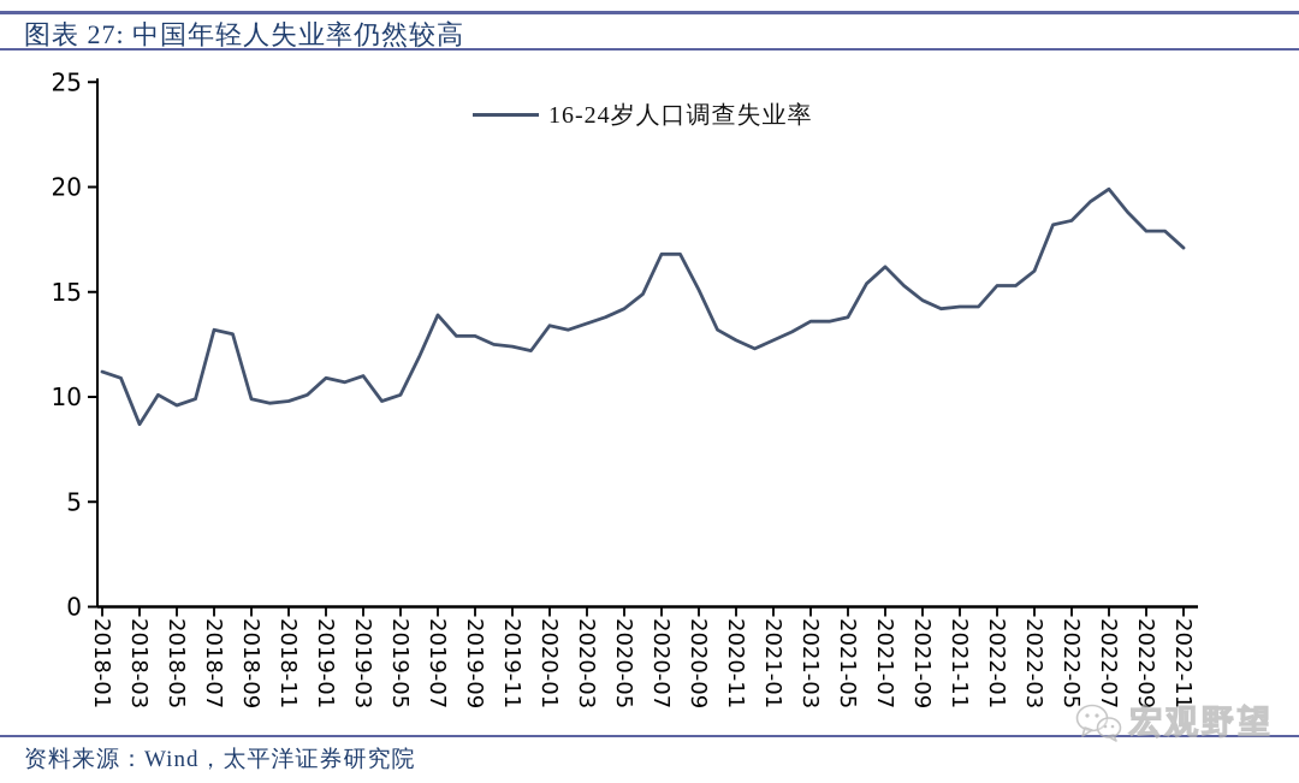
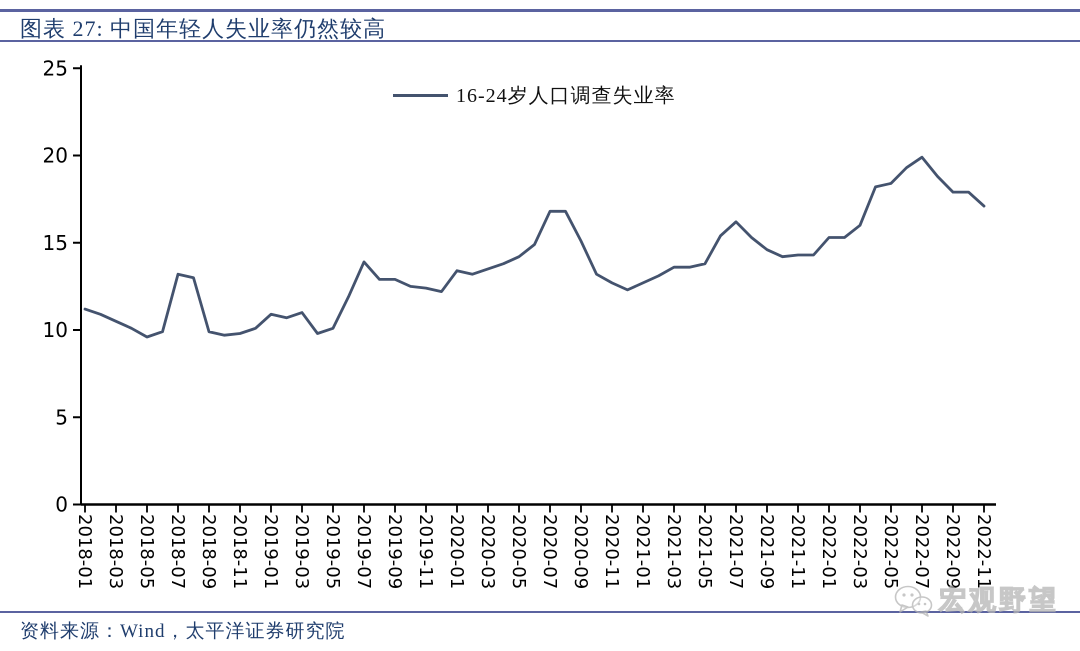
2018-03: 8.7 -> 10.5
